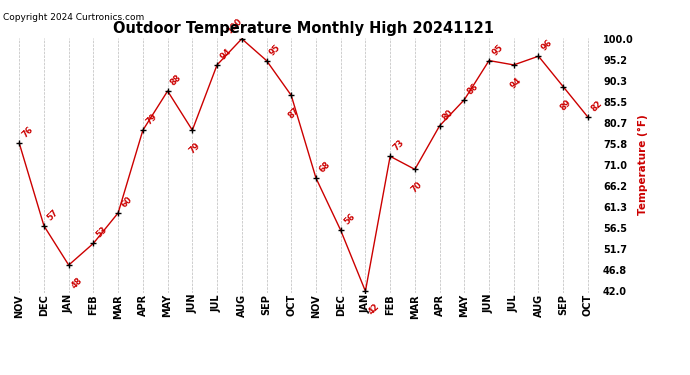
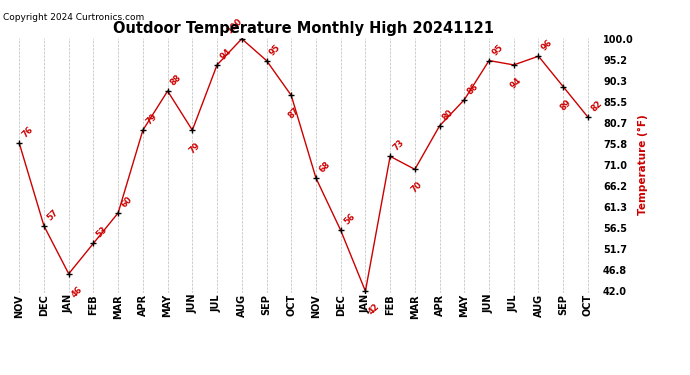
JAN: 48 -> 46
